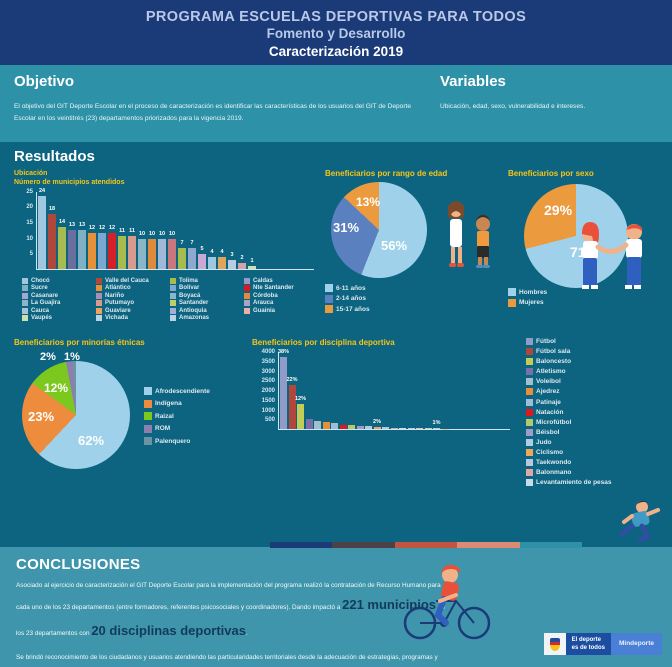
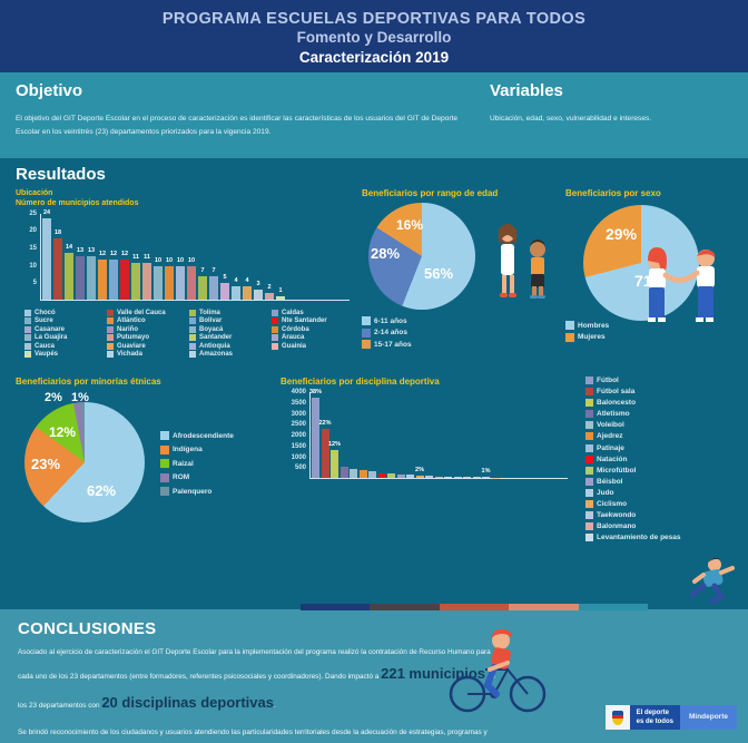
Beneficiarios por rango de edad/2-14 años: 31% -> 28%
Beneficiarios por rango de edad/15-17 años: 13% -> 16%
